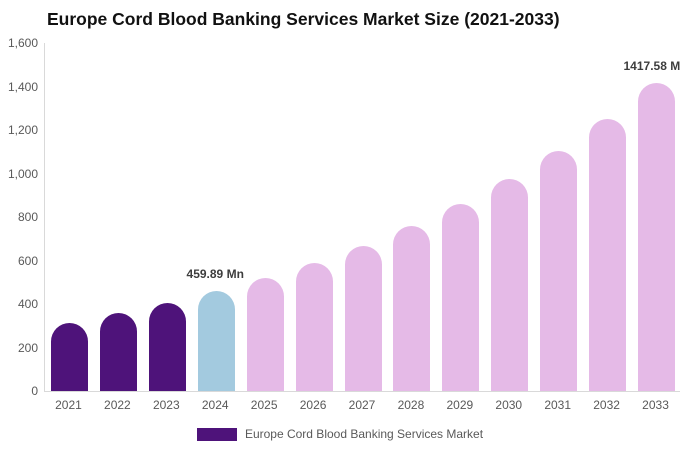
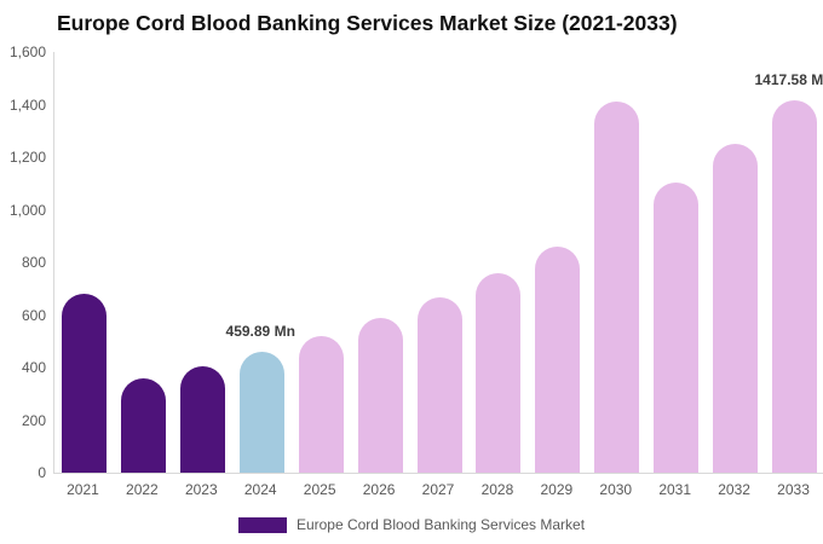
2021: 320 -> 680
2030: 970 -> 1410
